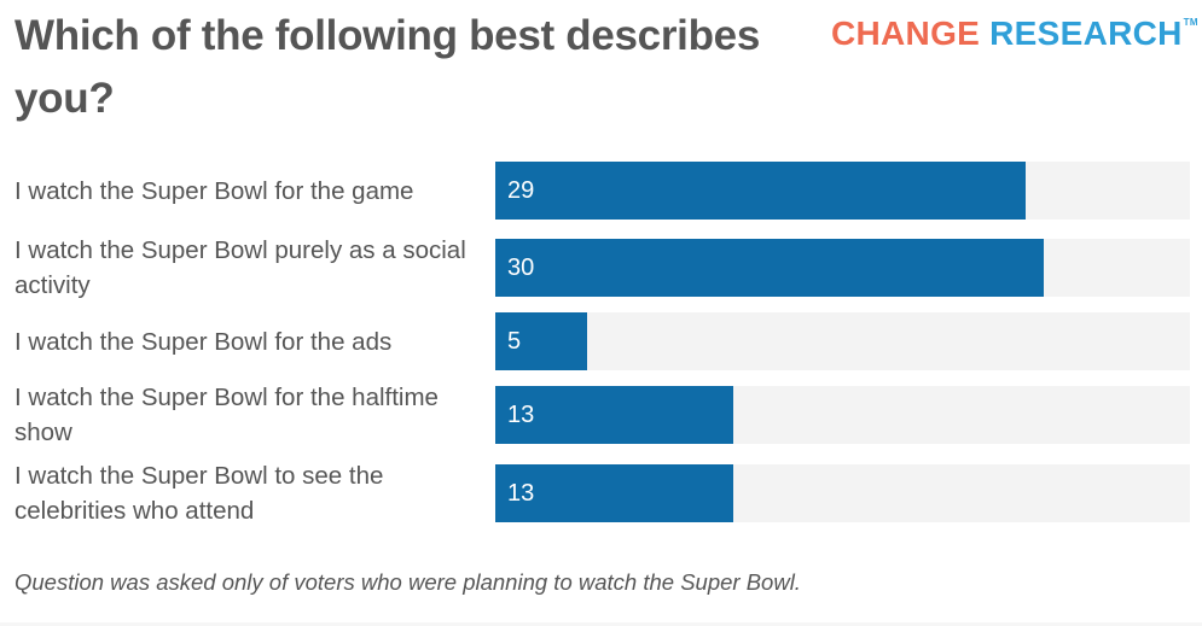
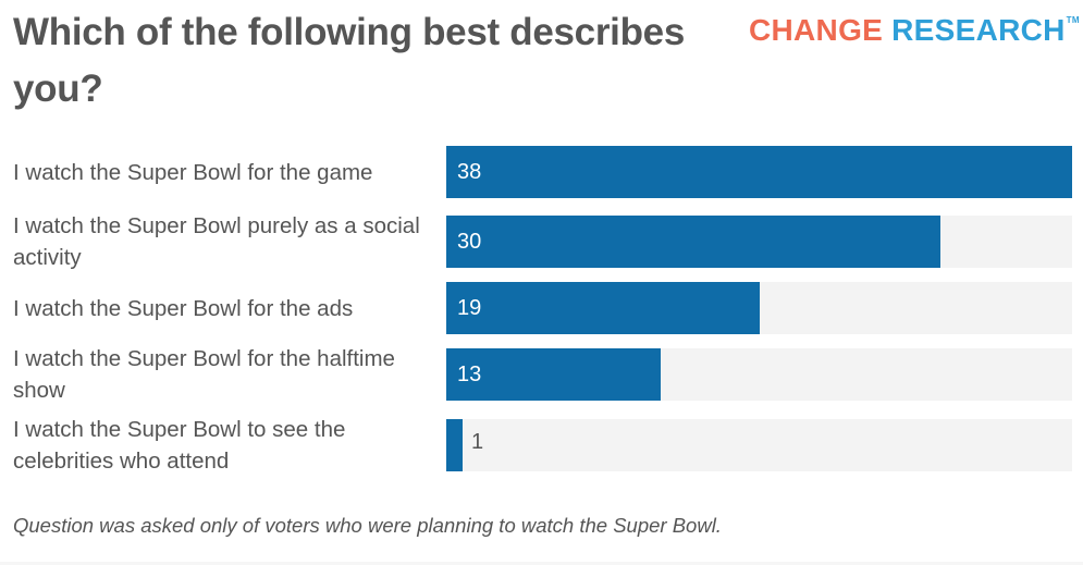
I watch the Super Bowl for the game: 29 -> 38
I watch the Super Bowl for the ads: 5 -> 19
I watch the Super Bowl to see the celebrities who attend: 13 -> 1
